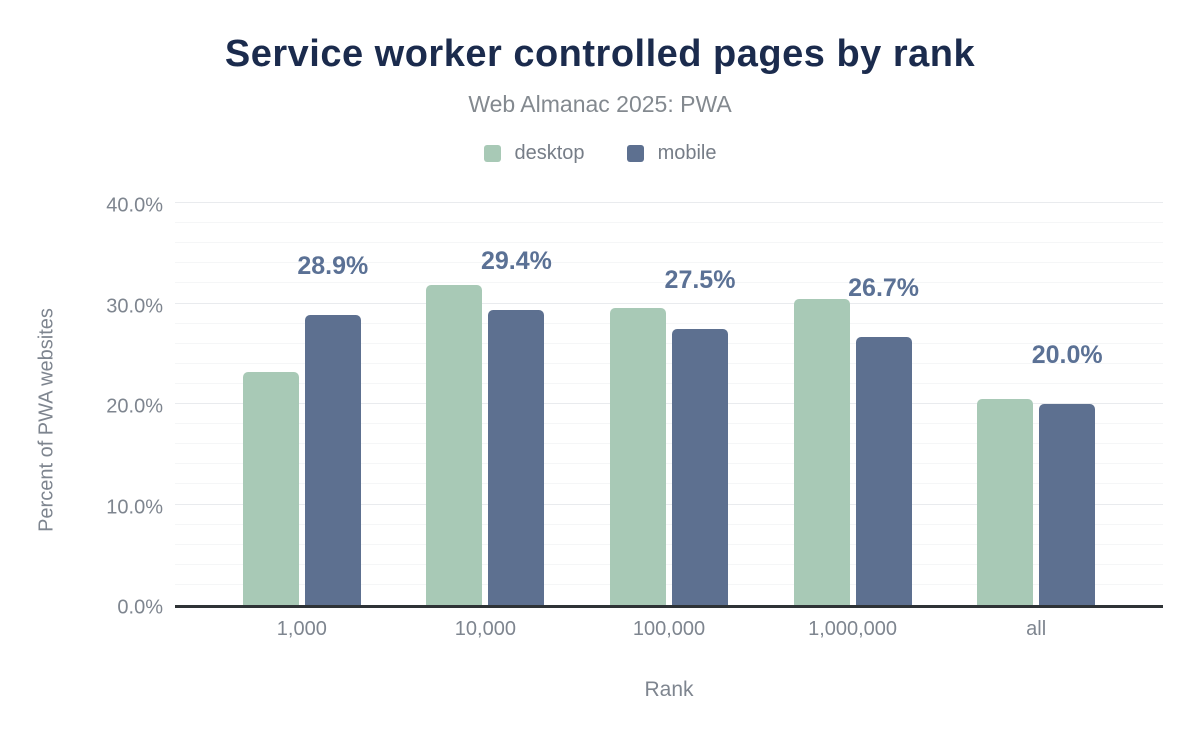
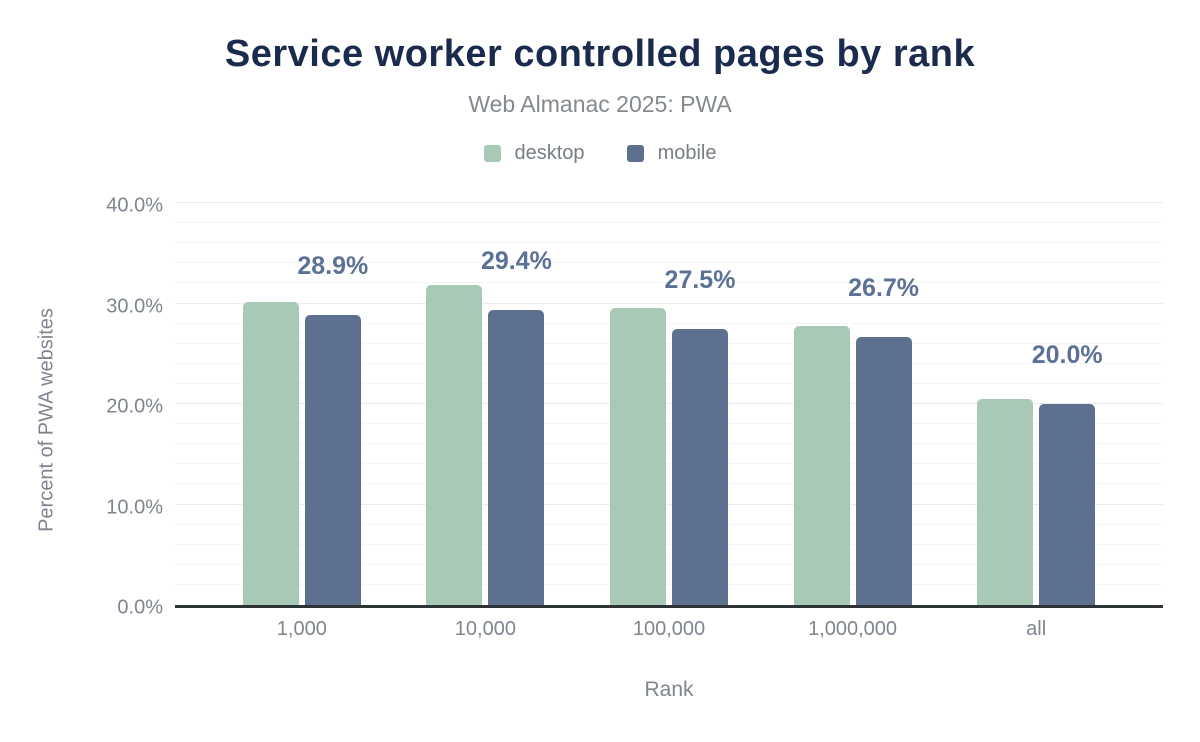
desktop/1,000: 23.2% -> 30.2%
desktop/1,000,000: 30.4% -> 27.8%
